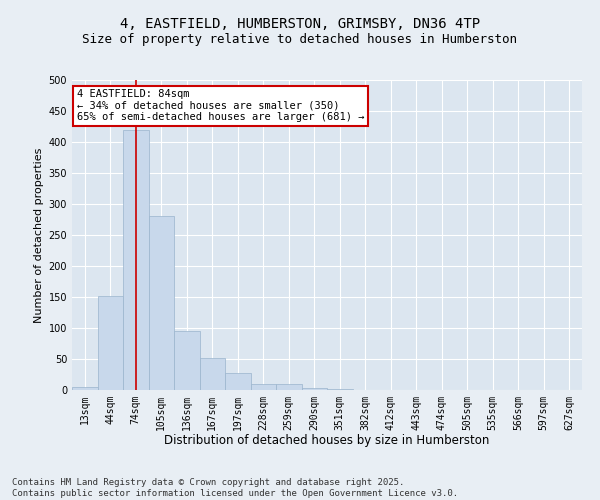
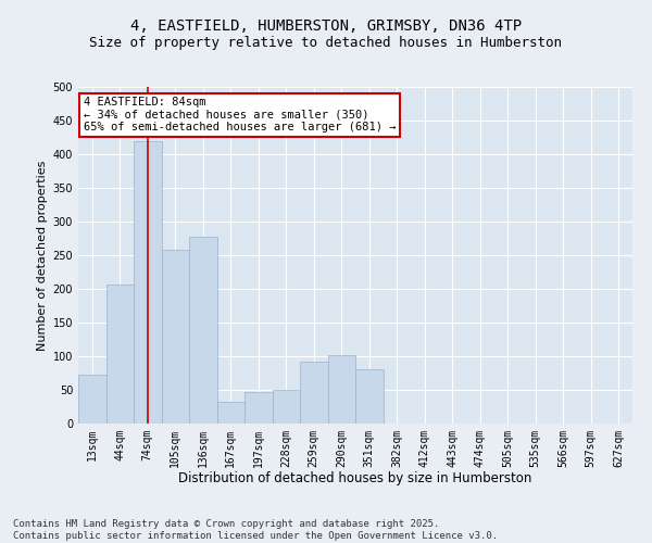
13sqm: 5 -> 72
44sqm: 152 -> 206
105sqm: 280 -> 258
136sqm: 95 -> 278
167sqm: 52 -> 32
197sqm: 28 -> 46
228sqm: 10 -> 50
259sqm: 10 -> 92
290sqm: 3 -> 102
351sqm: 2 -> 80
